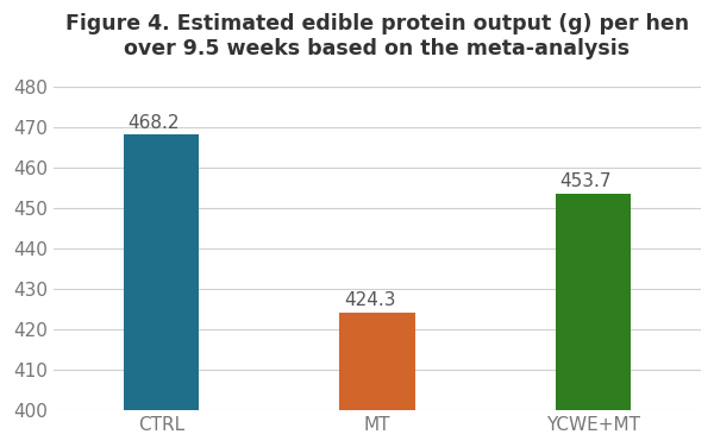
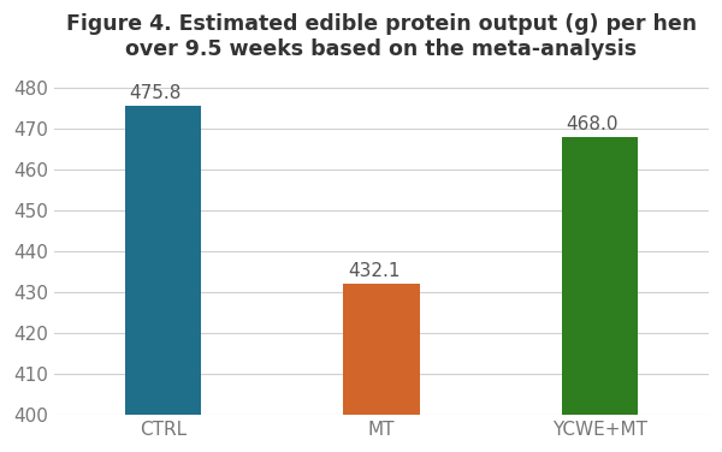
CTRL: 468.2 -> 475.8
MT: 424.3 -> 432.1
YCWE+MT: 453.7 -> 468.0
